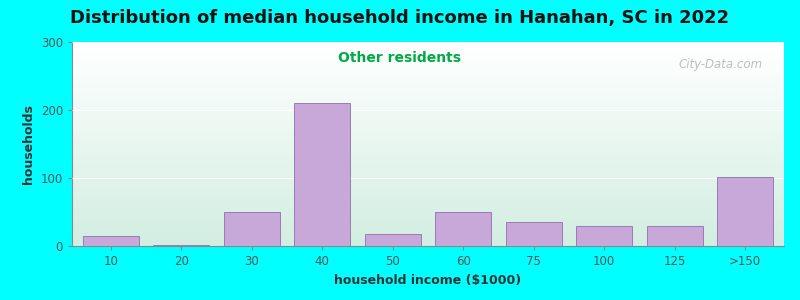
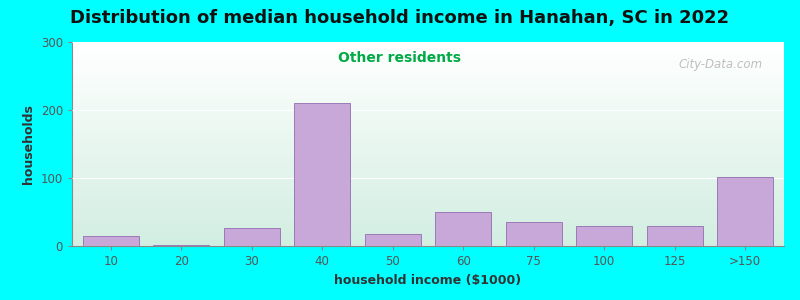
30: 50 -> 27
